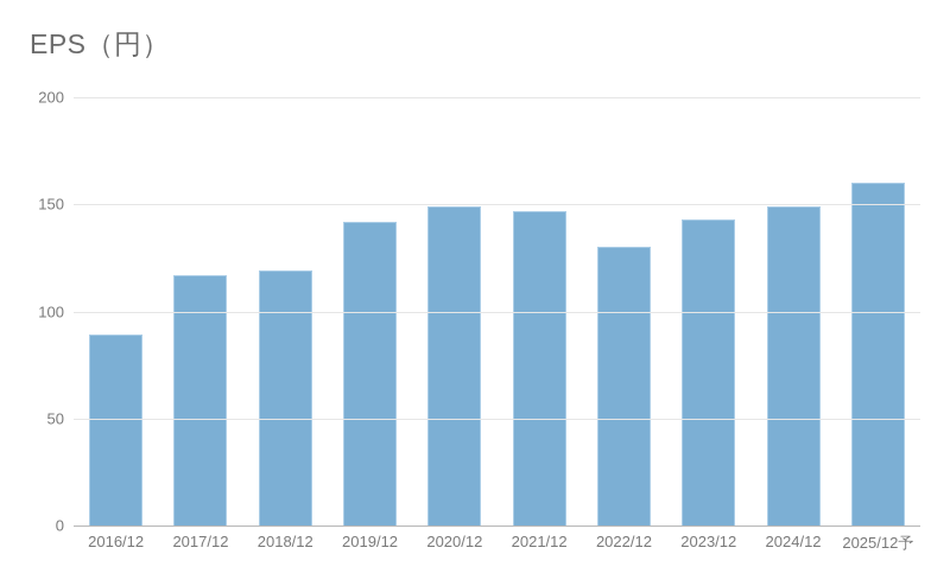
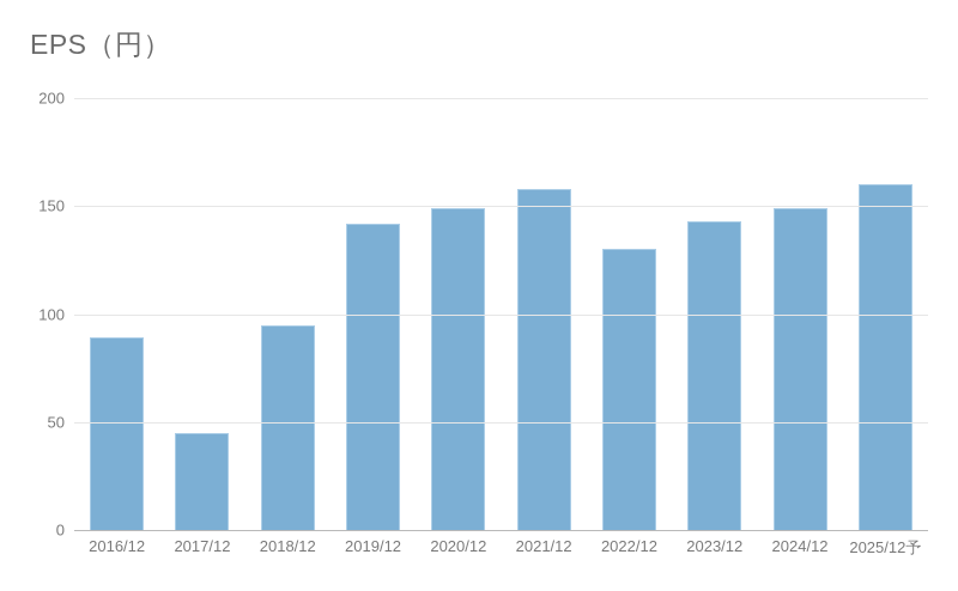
2017/12: 117 -> 45
2018/12: 119 -> 95
2021/12: 147 -> 158
